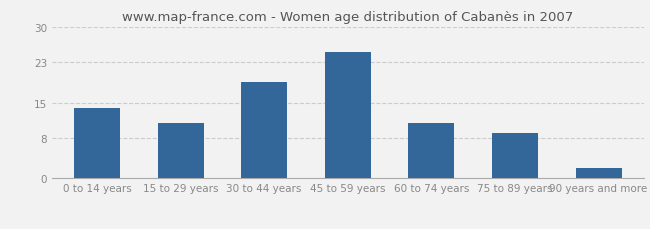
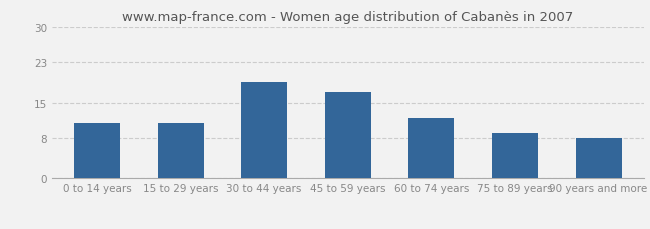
0 to 14 years: 14 -> 11
45 to 59 years: 25 -> 17
60 to 74 years: 11 -> 12
90 years and more: 2 -> 8
